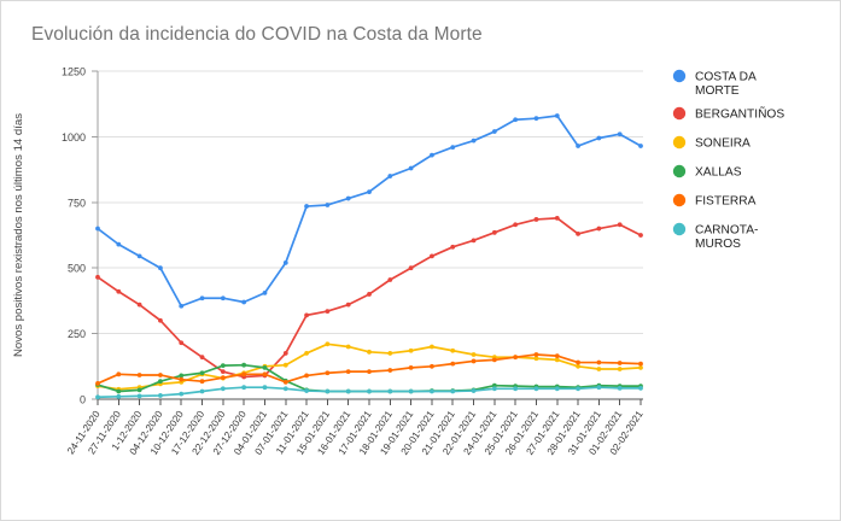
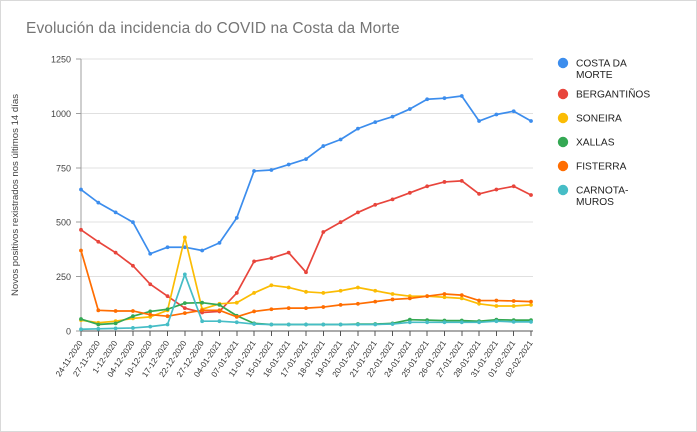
FISTERRA/24-11-2020: 60 -> 370
SONEIRA/22-12-2020: 80 -> 430
CARNOTA-MUROS/22-12-2020: 40 -> 260
BERGANTIÑOS/17-01-2021: 400 -> 270
